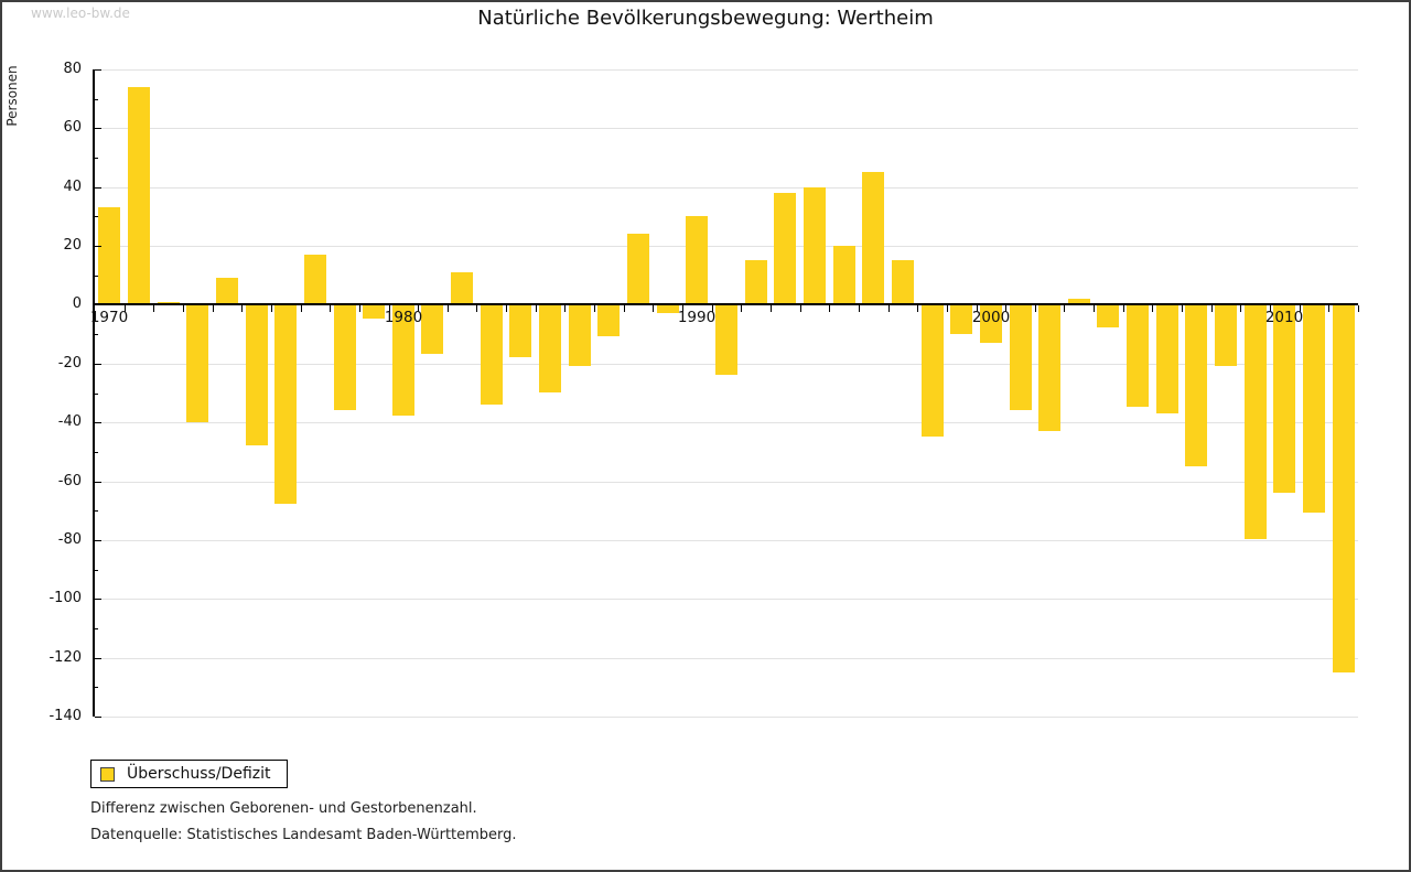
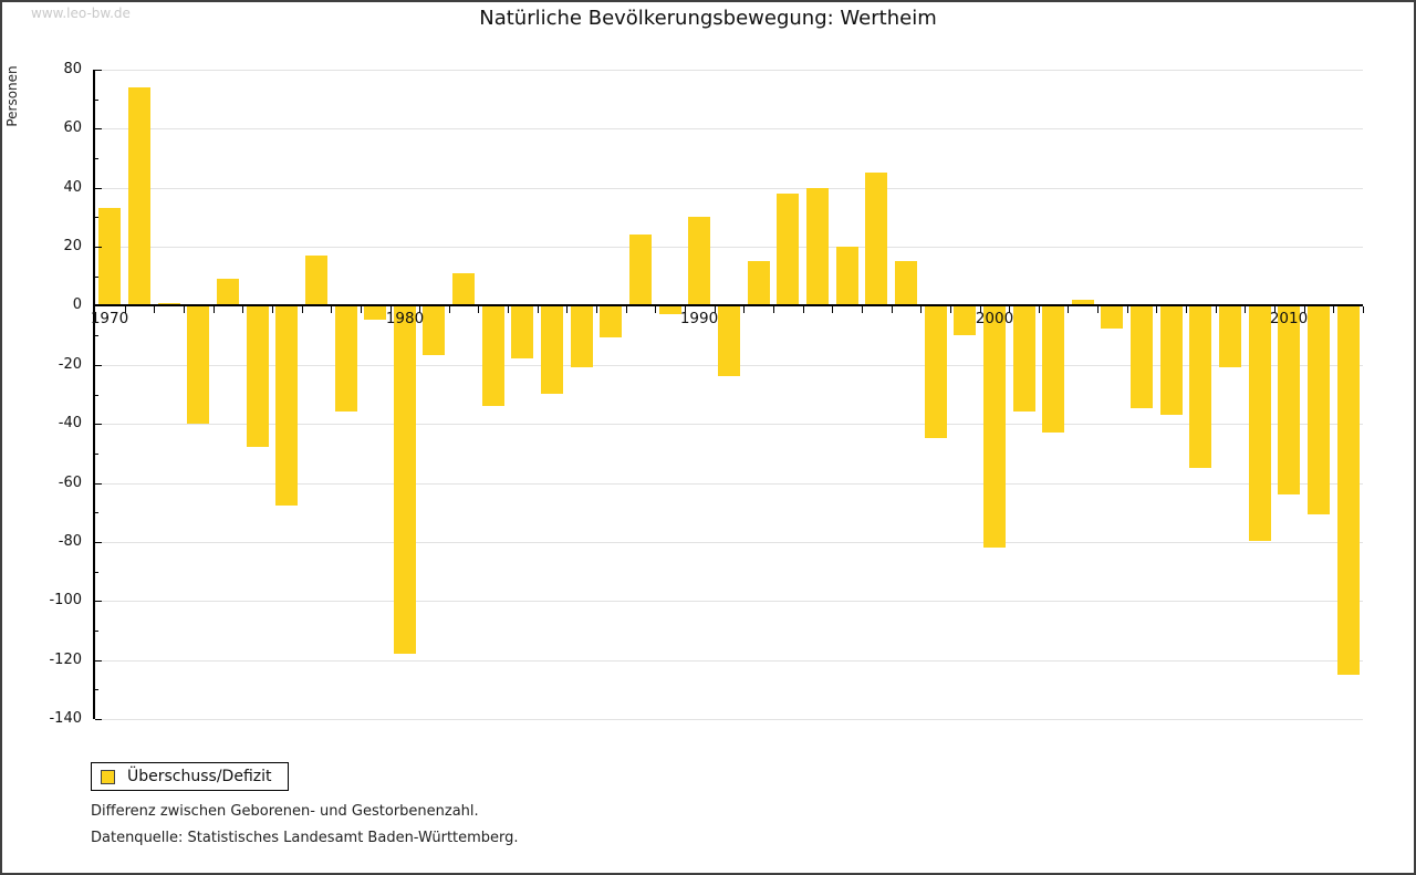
1980: -38 -> -118
2000: -13 -> -82
